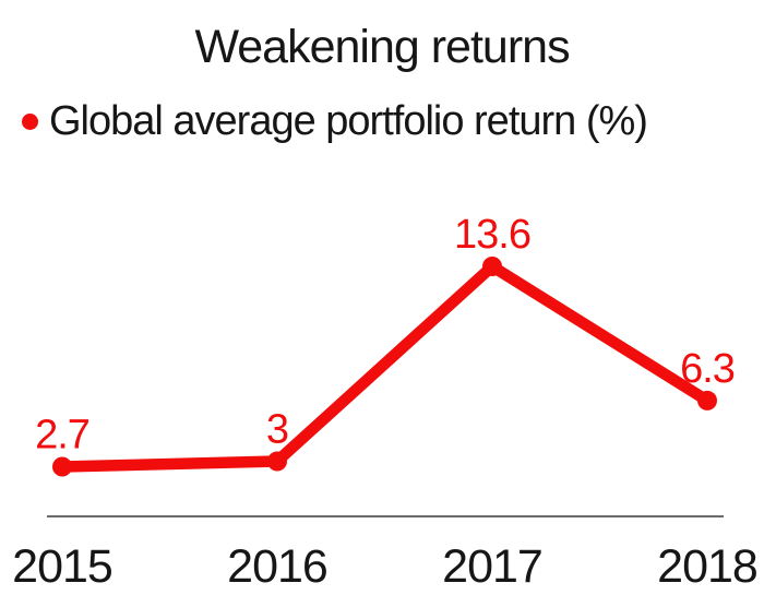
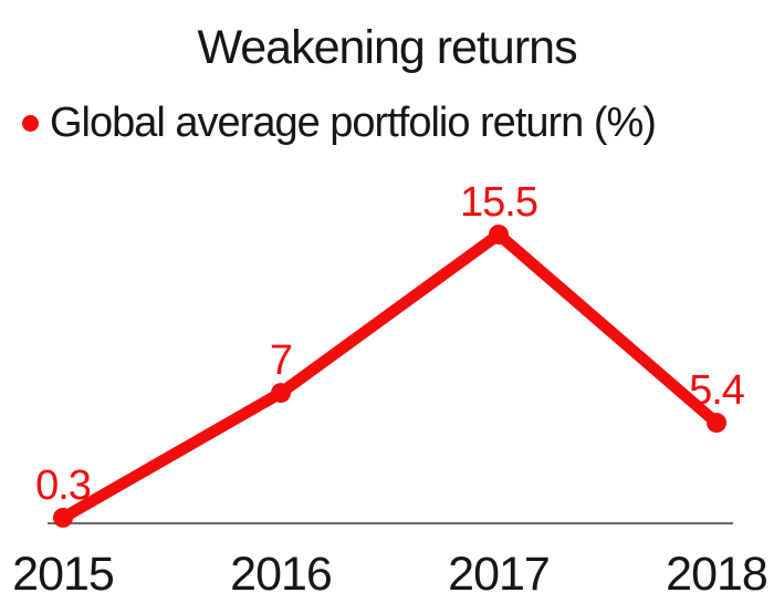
2015: 2.7 -> 0.3
2016: 3 -> 7
2017: 13.6 -> 15.5
2018: 6.3 -> 5.4
